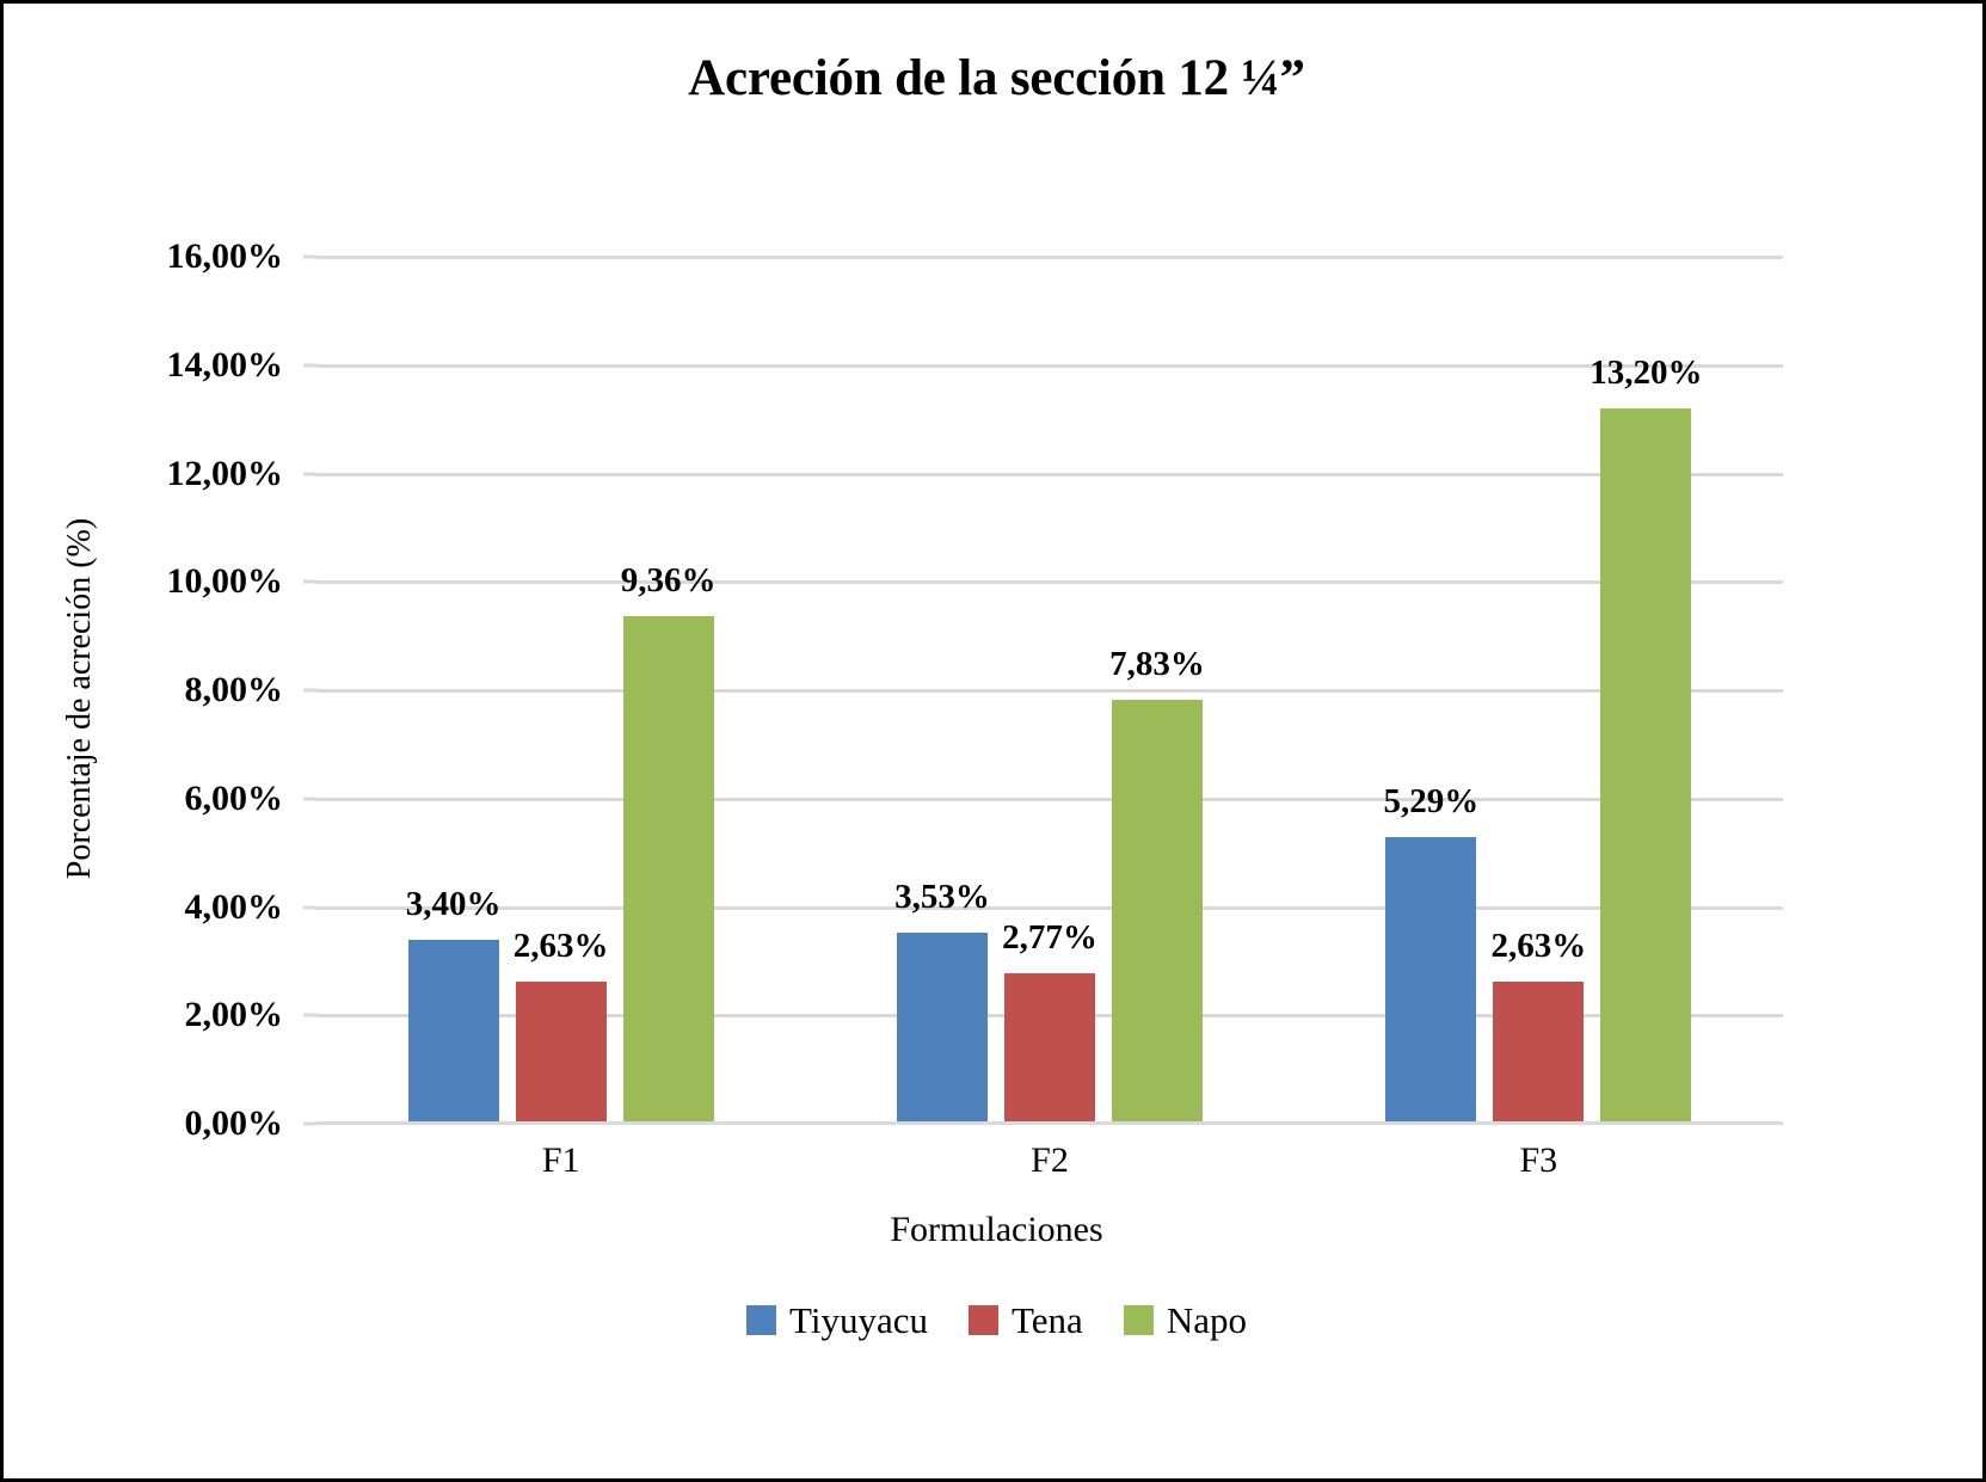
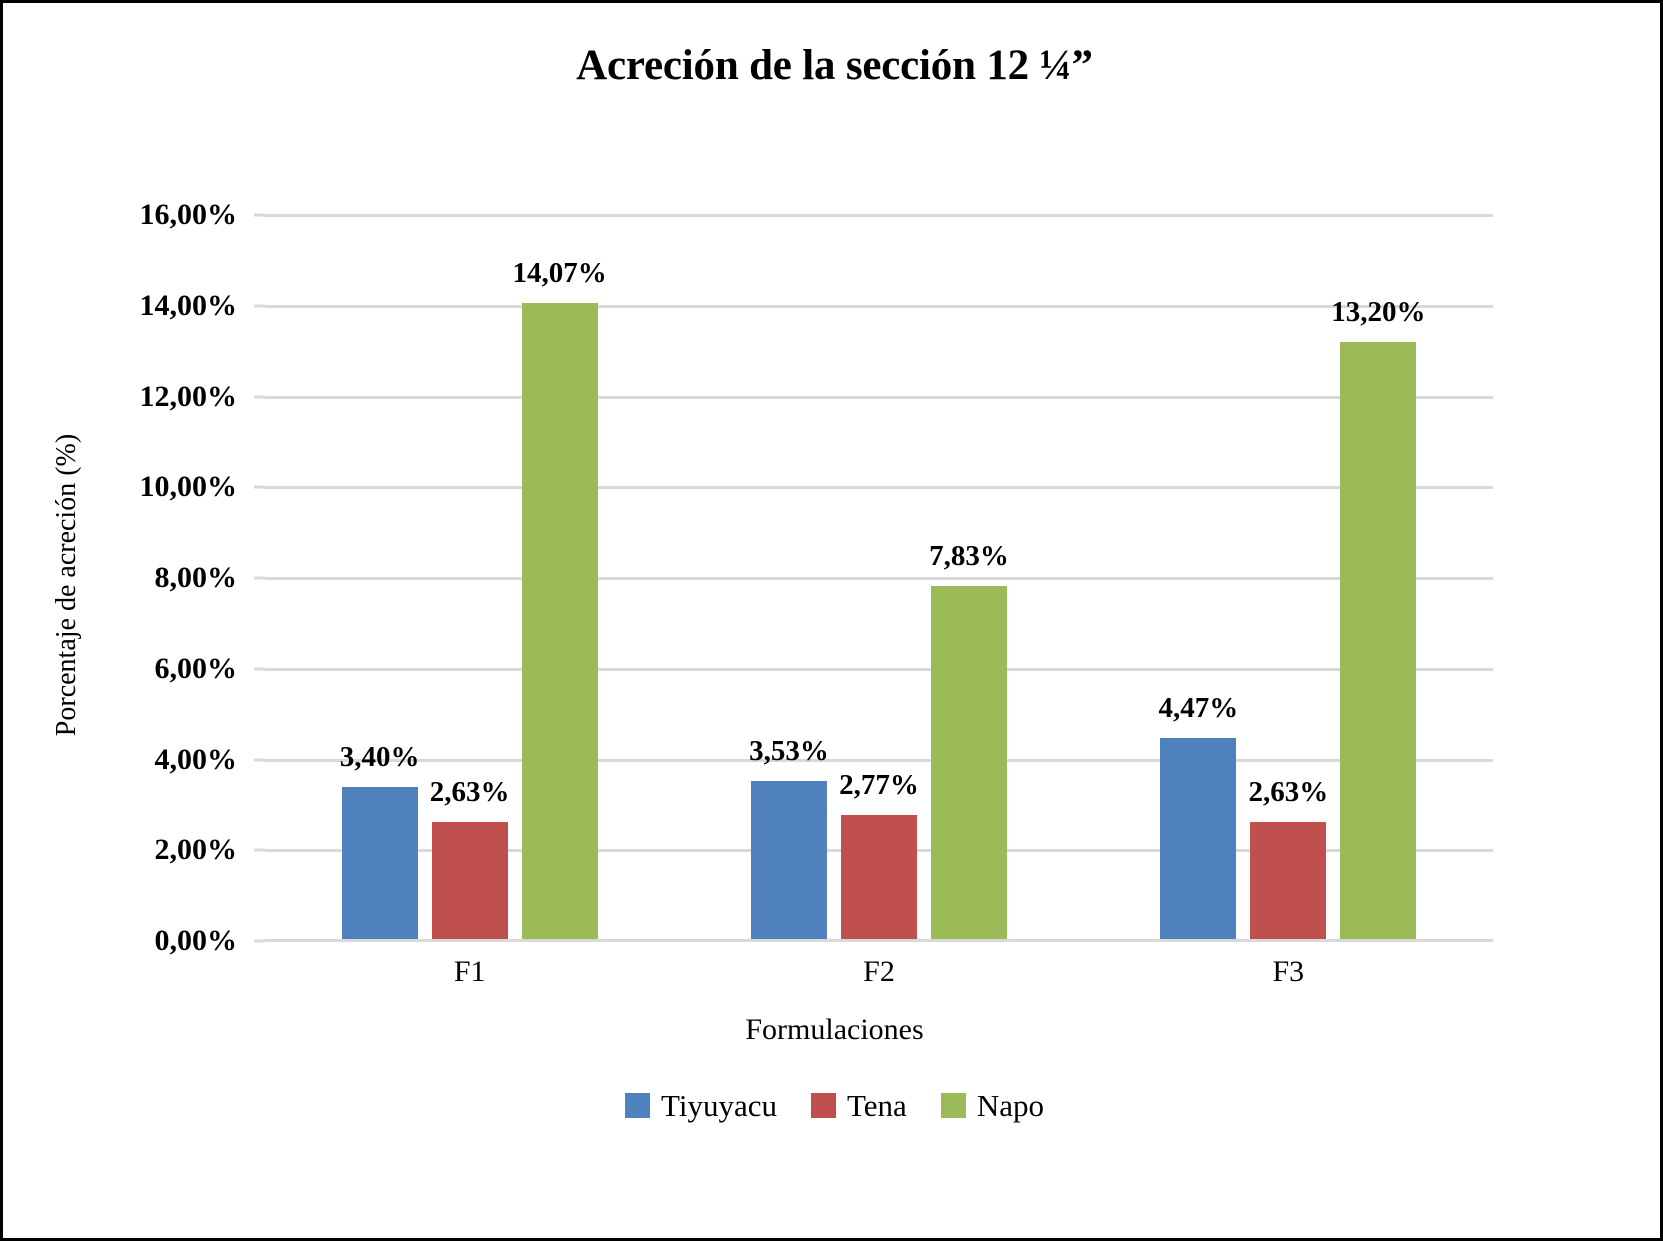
Napo/F1: 9,36% -> 14,07%
Tiyuyacu/F3: 5,29% -> 4,47%
